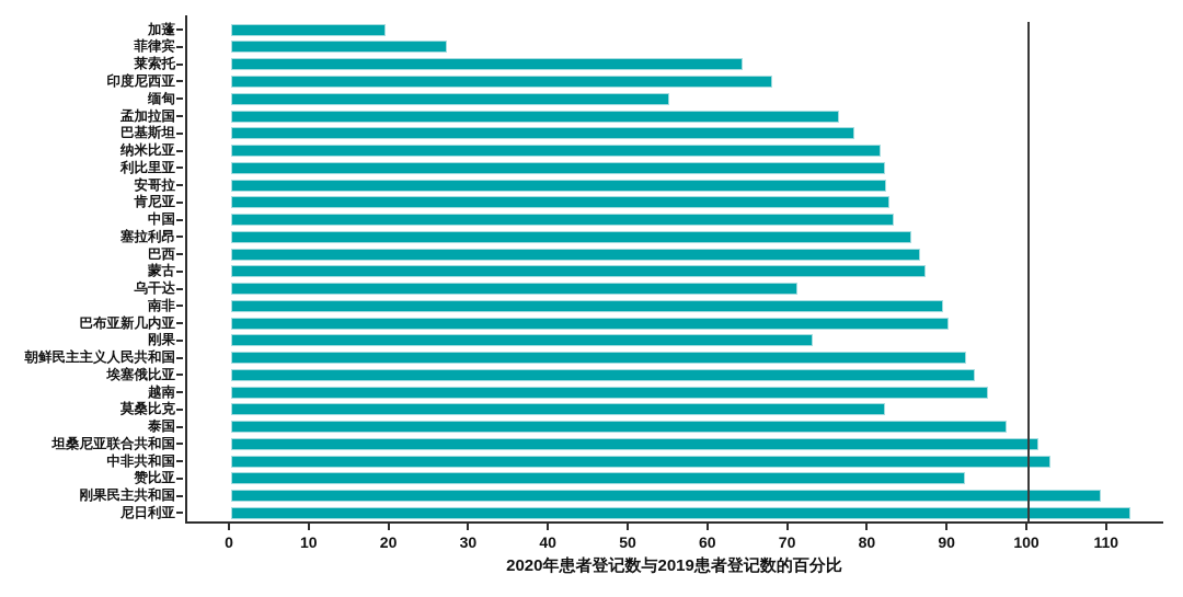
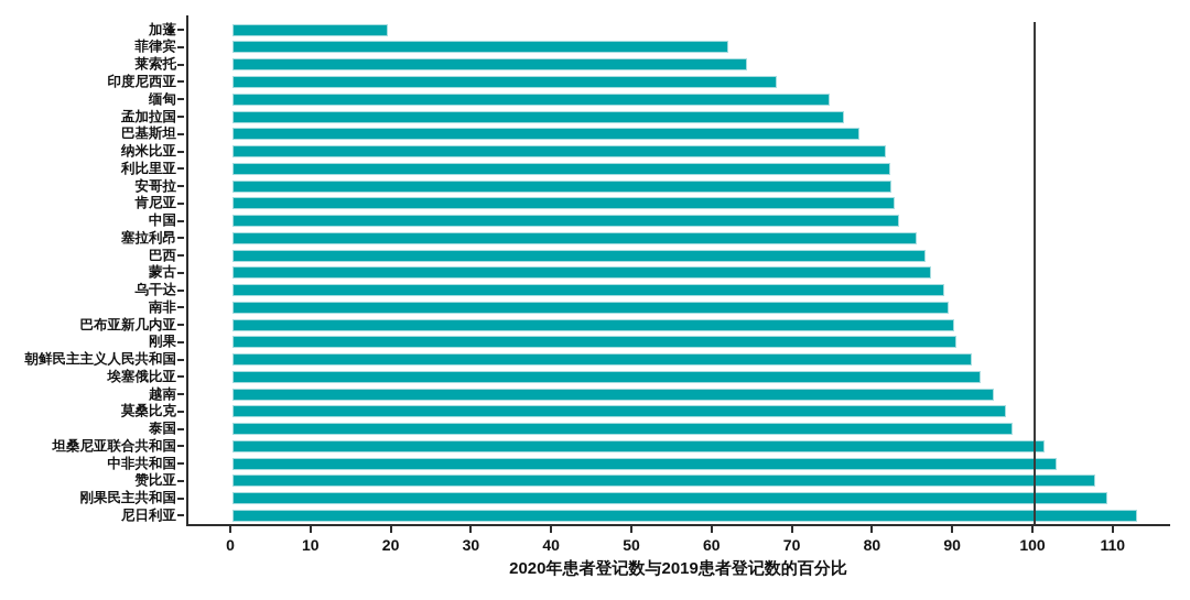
菲律宾: 27 -> 62
缅甸: 55 -> 74
乌干达: 71 -> 89
刚果: 73 -> 90
莫桑比克: 82 -> 96
赞比亚: 92 -> 108
